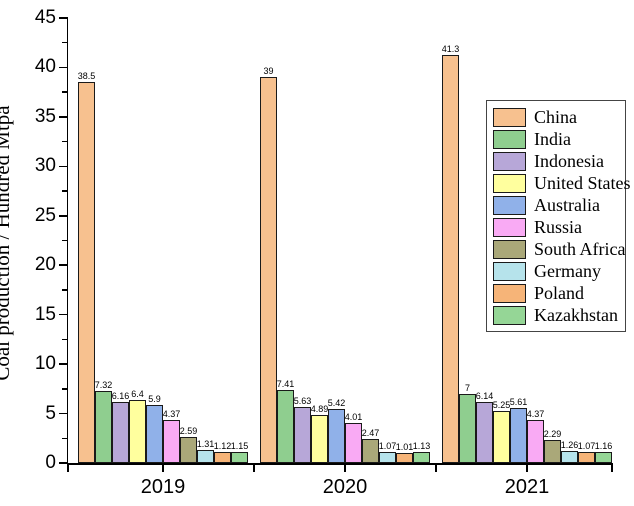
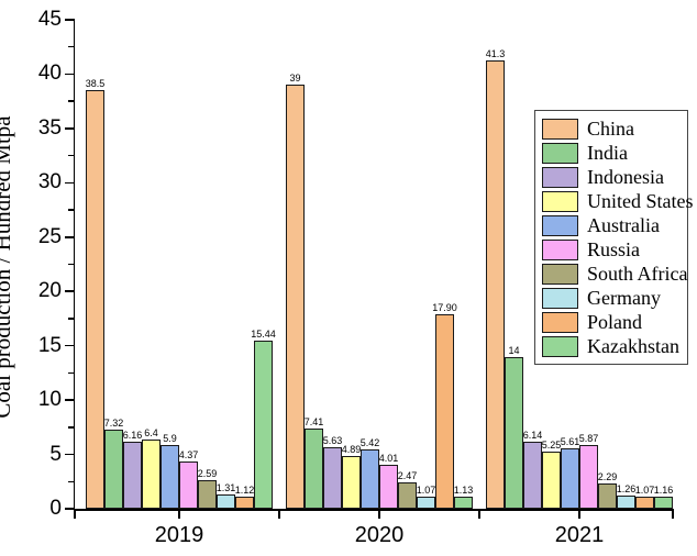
Kazakhstan/2019: 1.15 -> 15.44
Poland/2020: 1.01 -> 17.90
India/2021: 7 -> 14
Russia/2021: 4.37 -> 5.87
